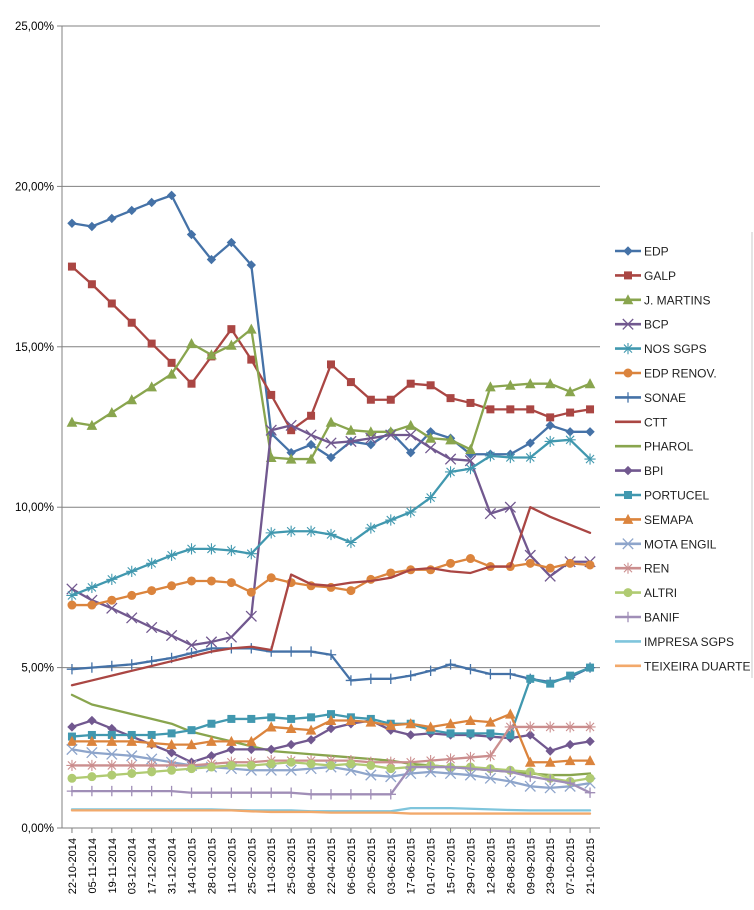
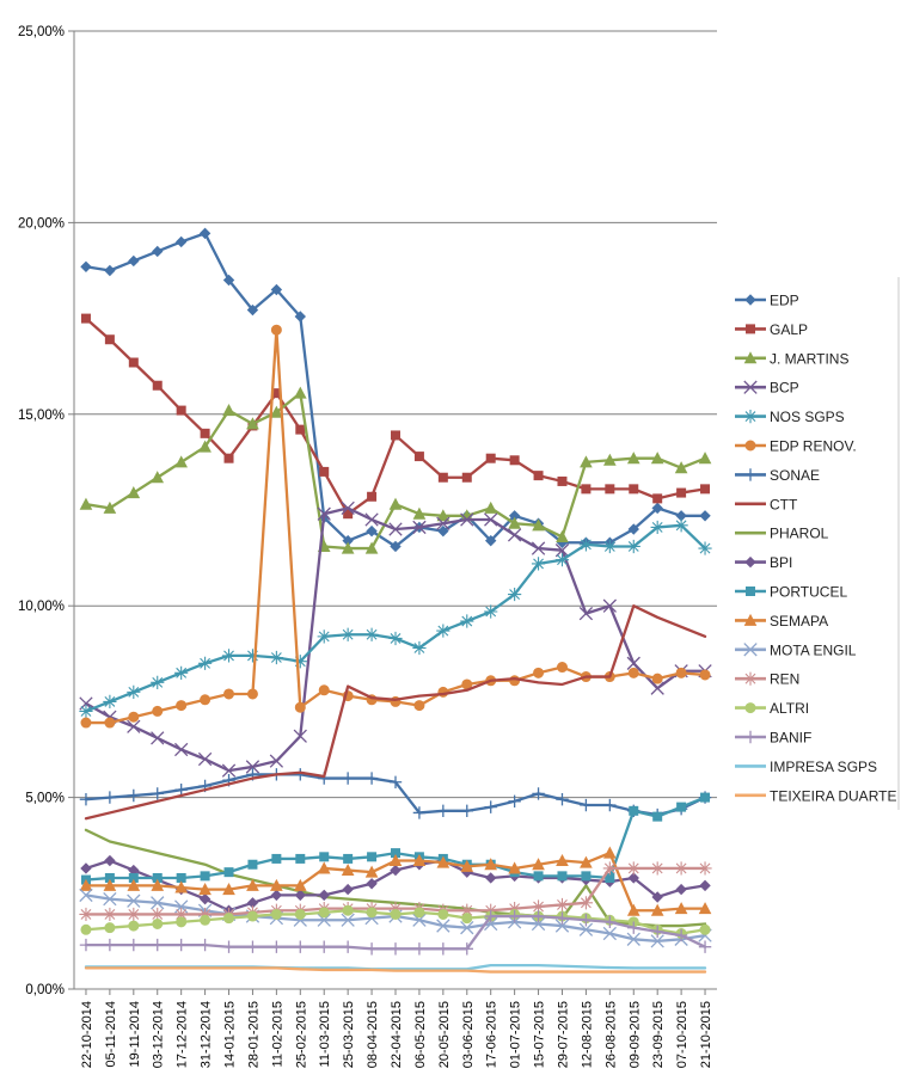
EDP RENOV./11-02-2015: 7,7% -> 17,2%
PHAROL/12-08-2015: 1,8% -> 2,7%
